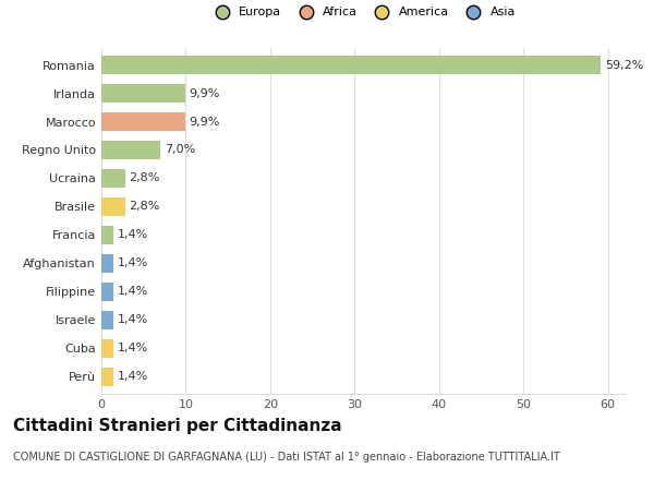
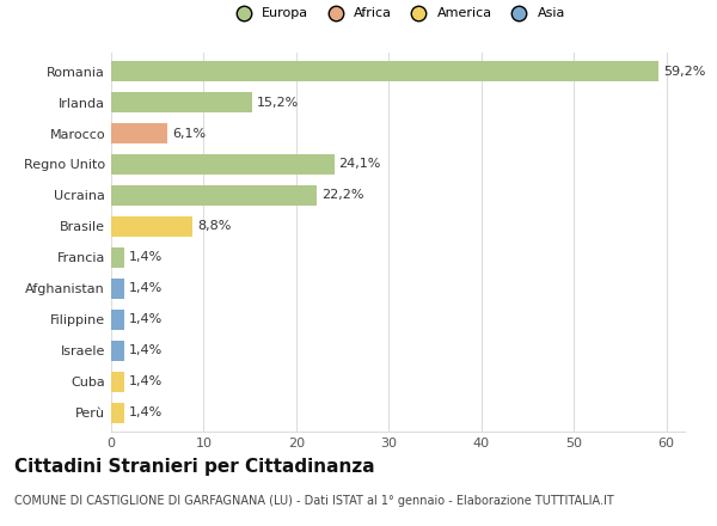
Irlanda: 9,9% -> 15,2%
Marocco: 9,9% -> 6,1%
Regno Unito: 7,0% -> 24,1%
Ucraina: 2,8% -> 22,2%
Brasile: 2,8% -> 8,8%
